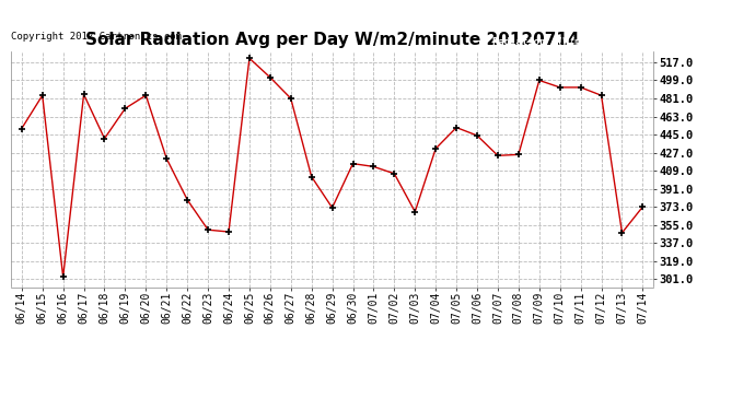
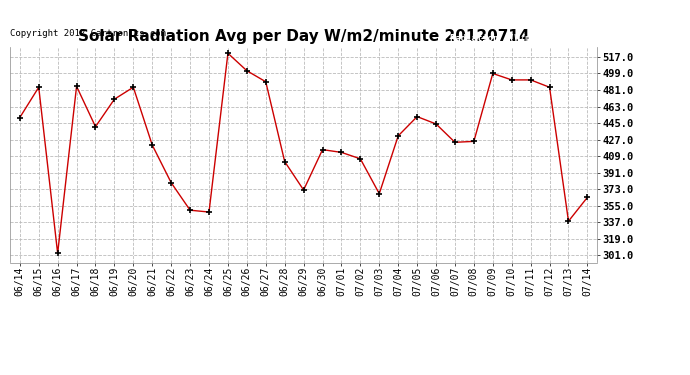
06/27: 481 -> 490
07/13: 347 -> 338
07/14: 373 -> 364
